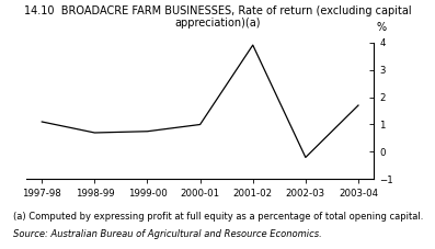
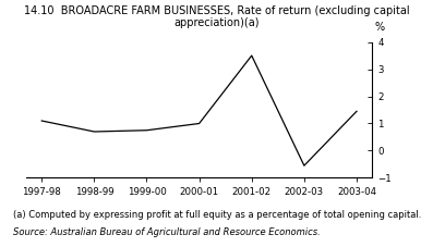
2001-02: 3.90 -> 3.50
2002-03: -0.20 -> -0.55
2003-04: 1.70 -> 1.45
